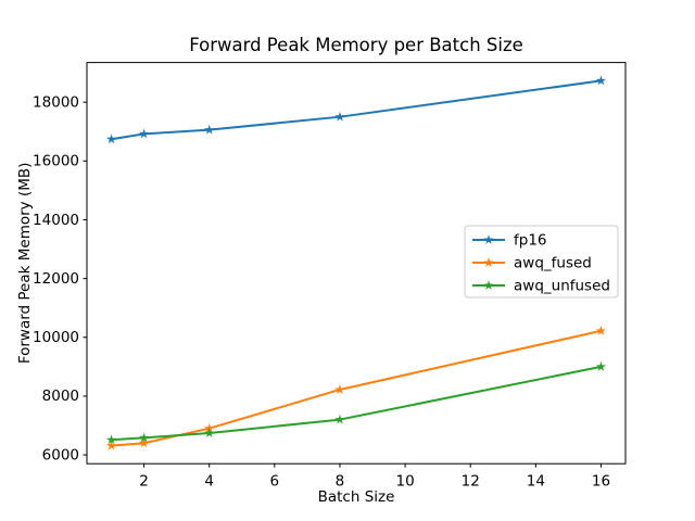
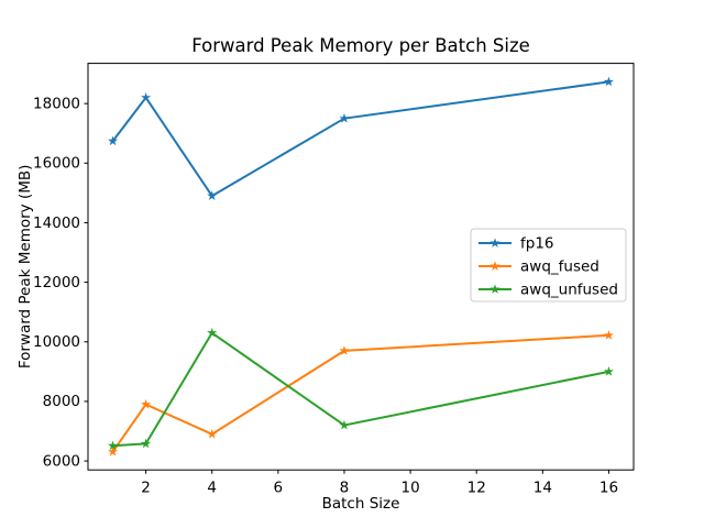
fp16/2: 16900 -> 18200
awq_fused/2: 6400 -> 7900
fp16/4: 17100 -> 14900
awq_unfused/4: 6700 -> 10300
awq_fused/8: 8200 -> 9700
